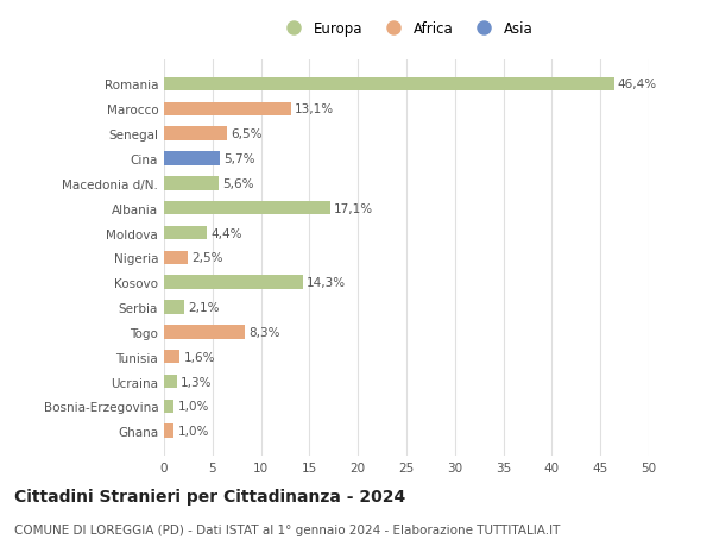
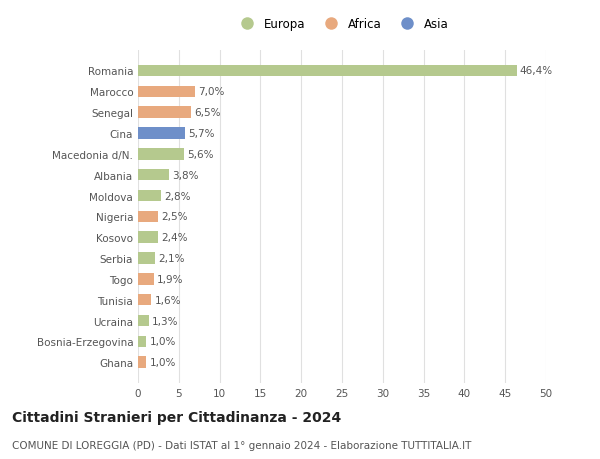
Marocco: 13,1% -> 7,0%
Albania: 17,1% -> 3,8%
Moldova: 4,4% -> 2,8%
Kosovo: 14,3% -> 2,4%
Togo: 8,3% -> 1,9%
